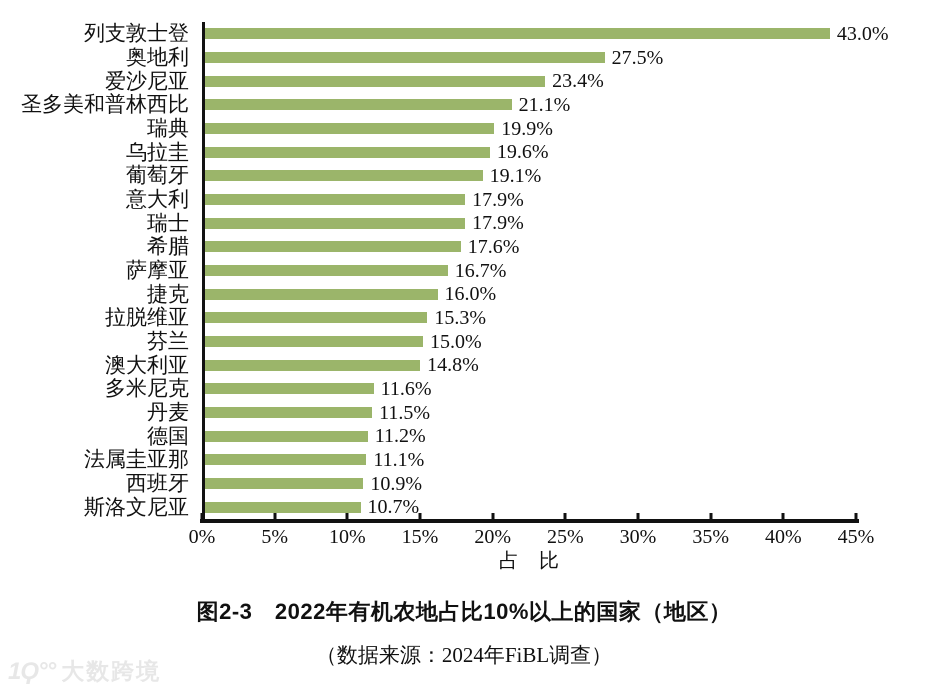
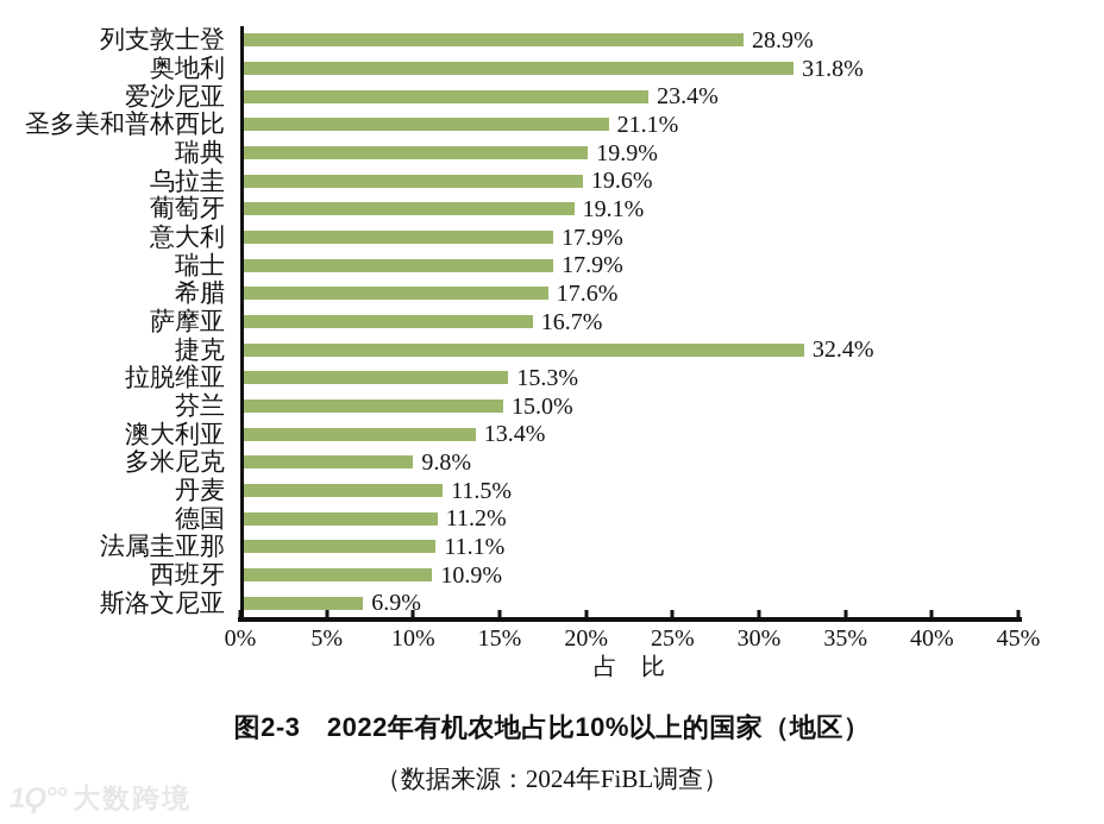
列支敦士登: 43.0% -> 28.9%
奥地利: 27.5% -> 31.8%
捷克: 16.0% -> 32.4%
澳大利亚: 14.8% -> 13.4%
多米尼克: 11.6% -> 9.8%
斯洛文尼亚: 10.7% -> 6.9%
